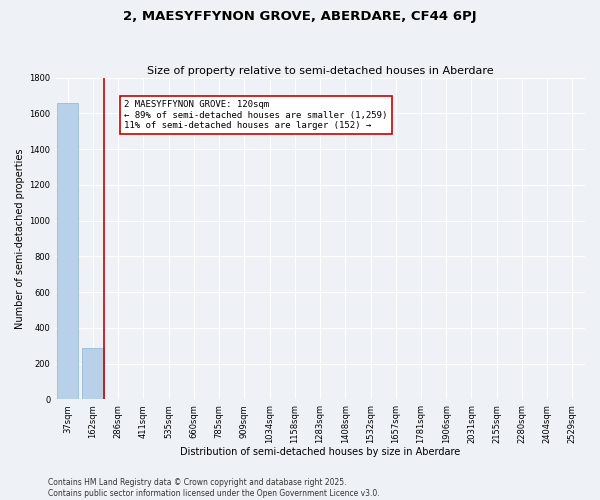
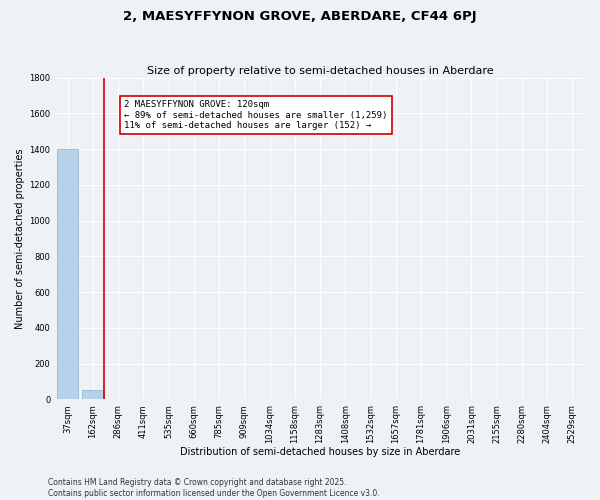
37sqm: 1660 -> 1400
162sqm: 290 -> 50
